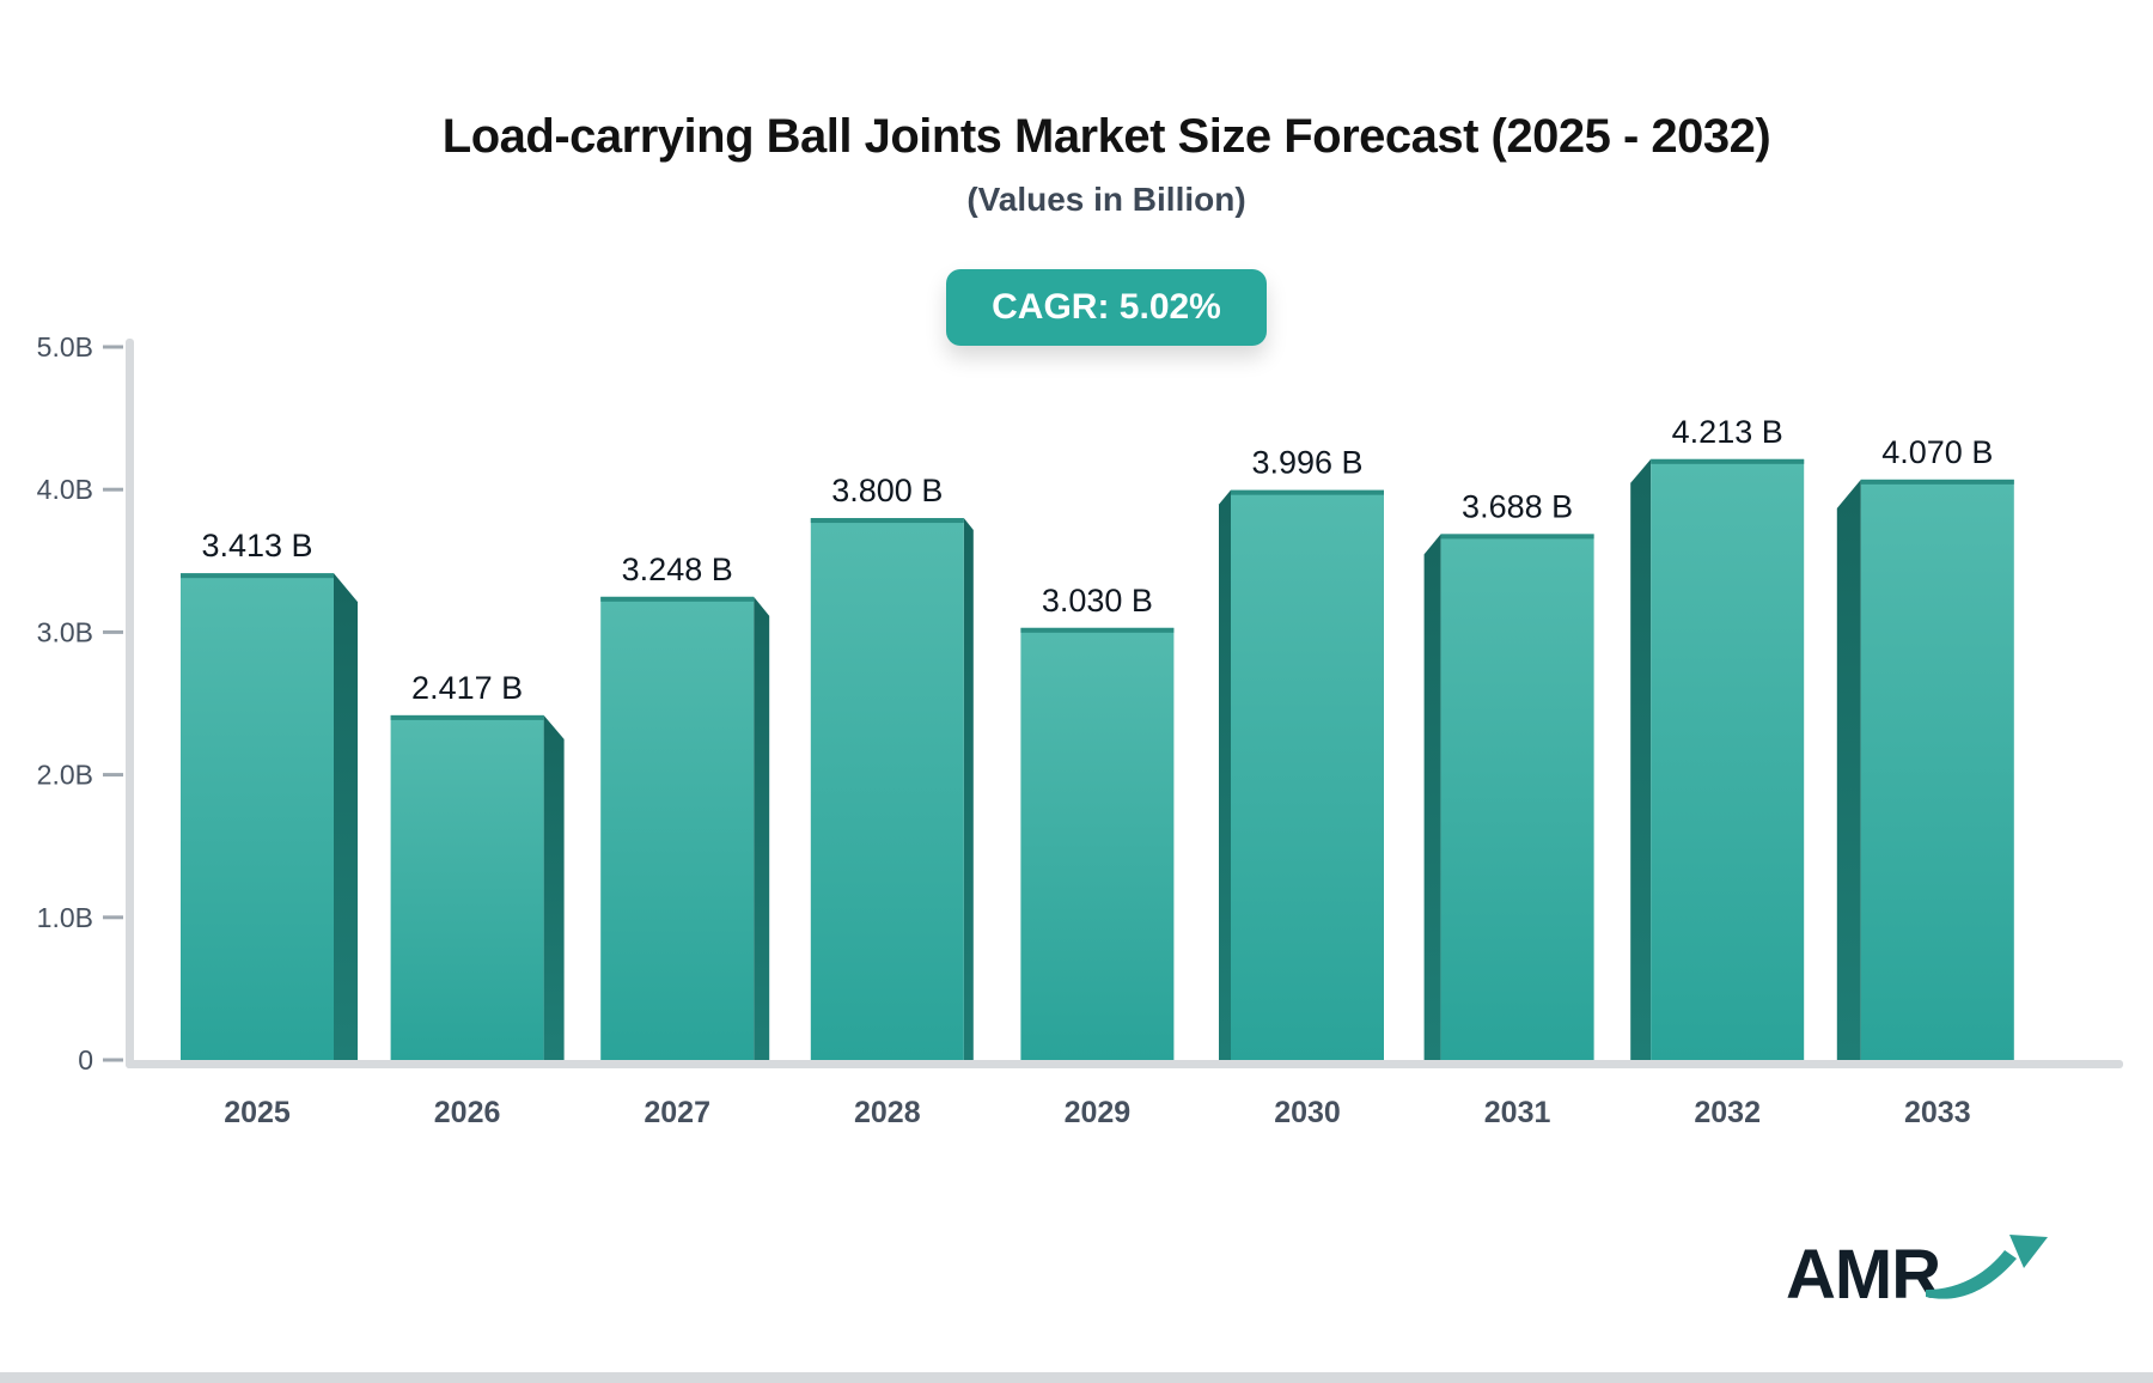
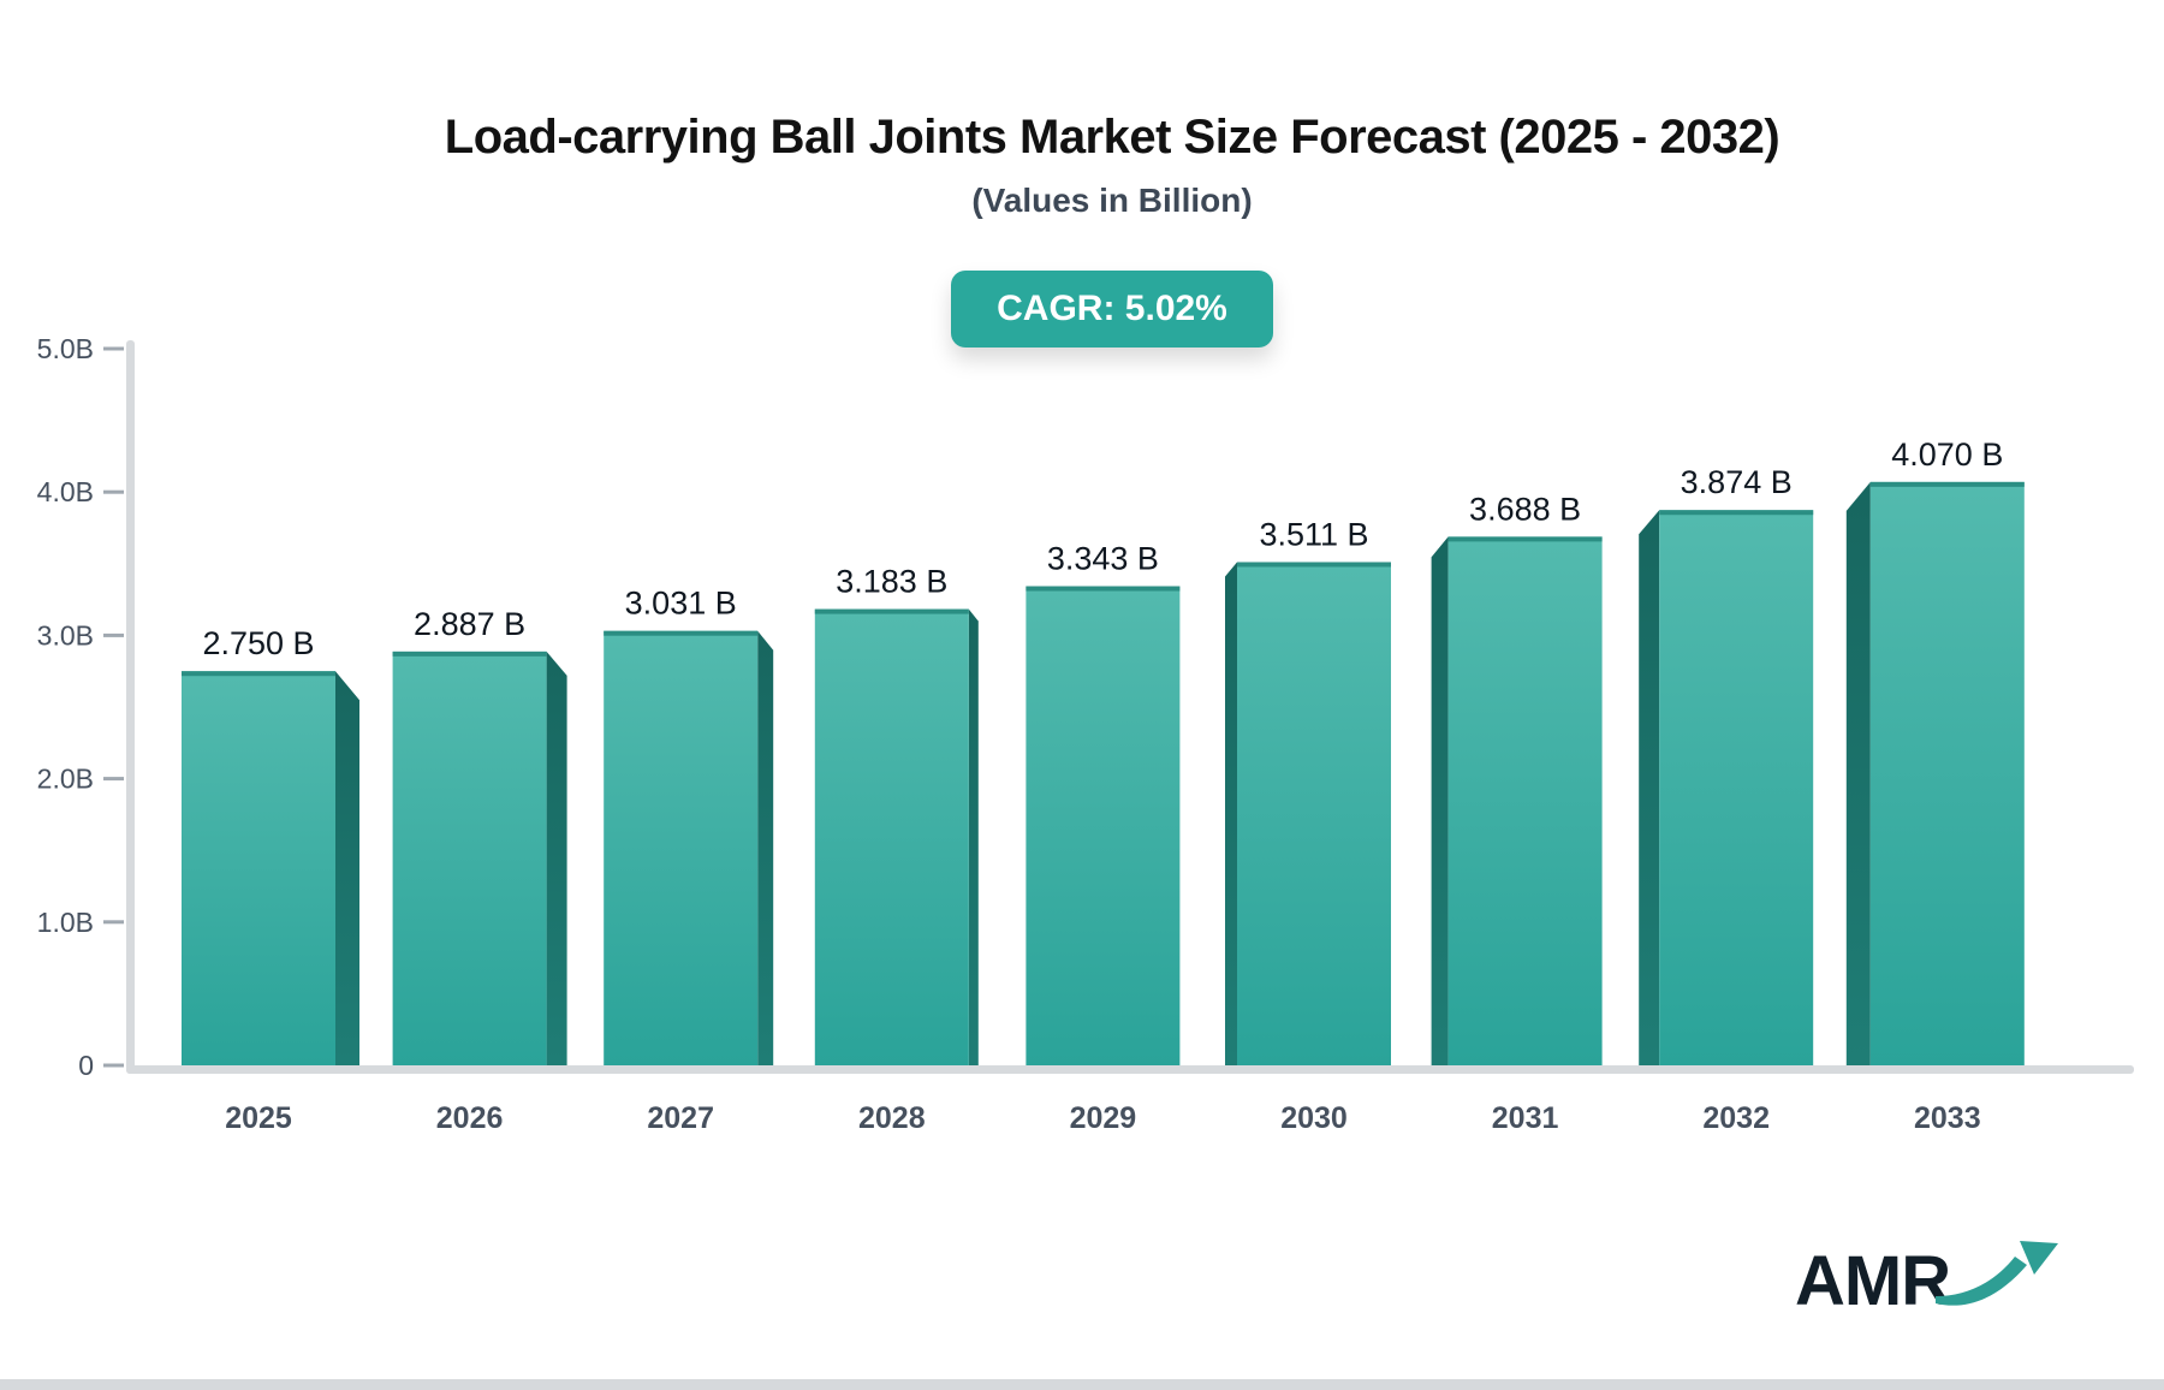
2025: 3.413 -> 2.750
2026: 2.417 -> 2.887
2027: 3.248 -> 3.031
2028: 3.800 -> 3.183
2029: 3.030 -> 3.343
2030: 3.996 -> 3.511
2032: 4.213 -> 3.874
